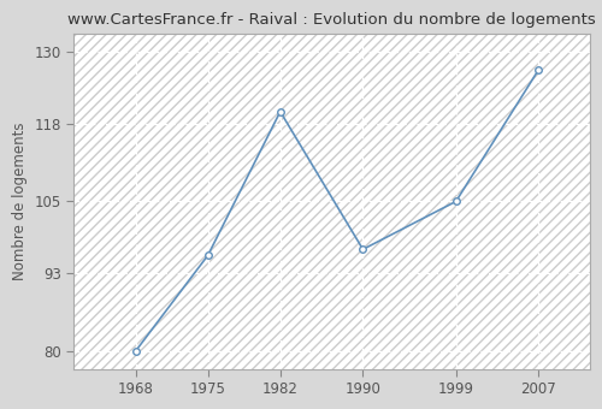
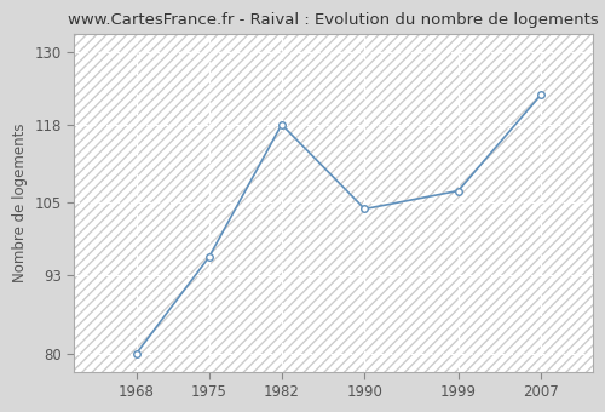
1982: 120 -> 118
1990: 97 -> 104
1999: 105 -> 107
2007: 127 -> 123
